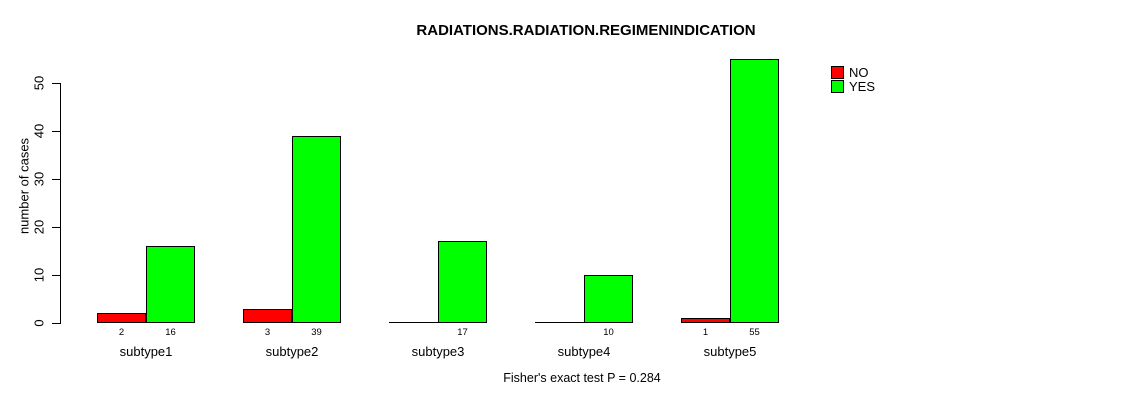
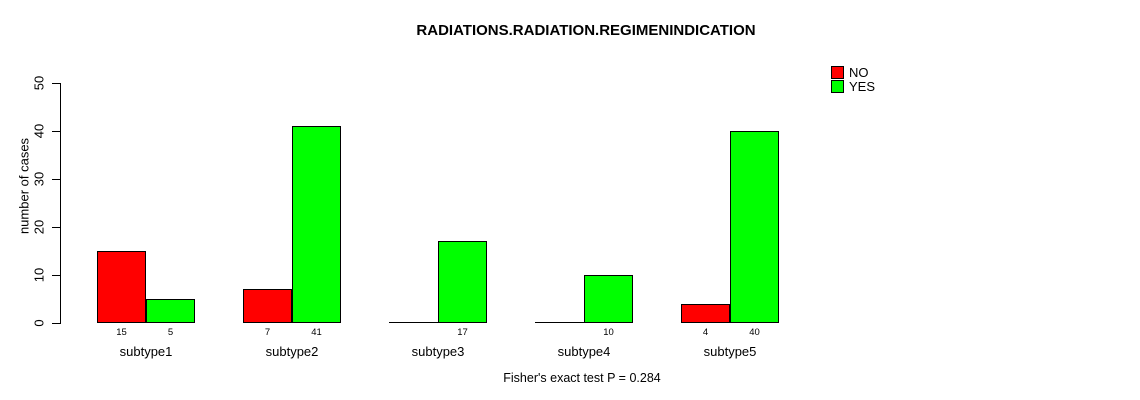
NO/subtype1: 2 -> 15
YES/subtype1: 16 -> 5
NO/subtype2: 3 -> 7
YES/subtype2: 39 -> 41
NO/subtype5: 1 -> 4
YES/subtype5: 55 -> 40
